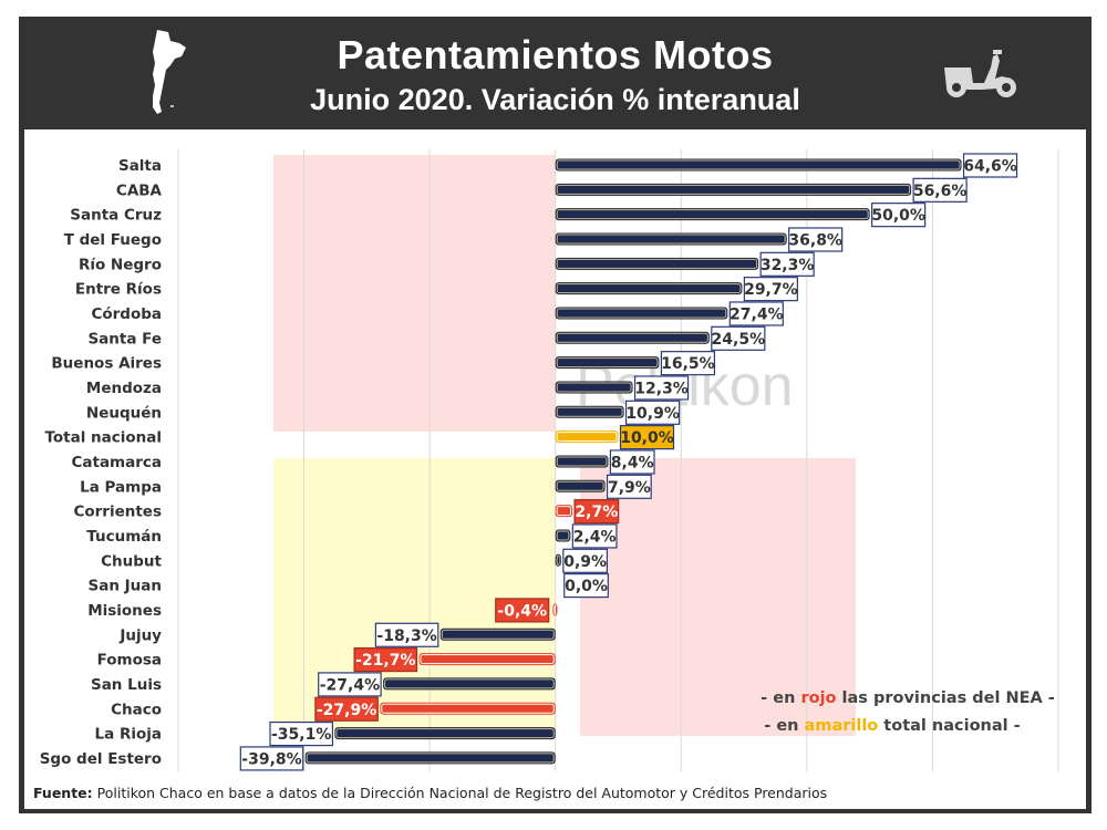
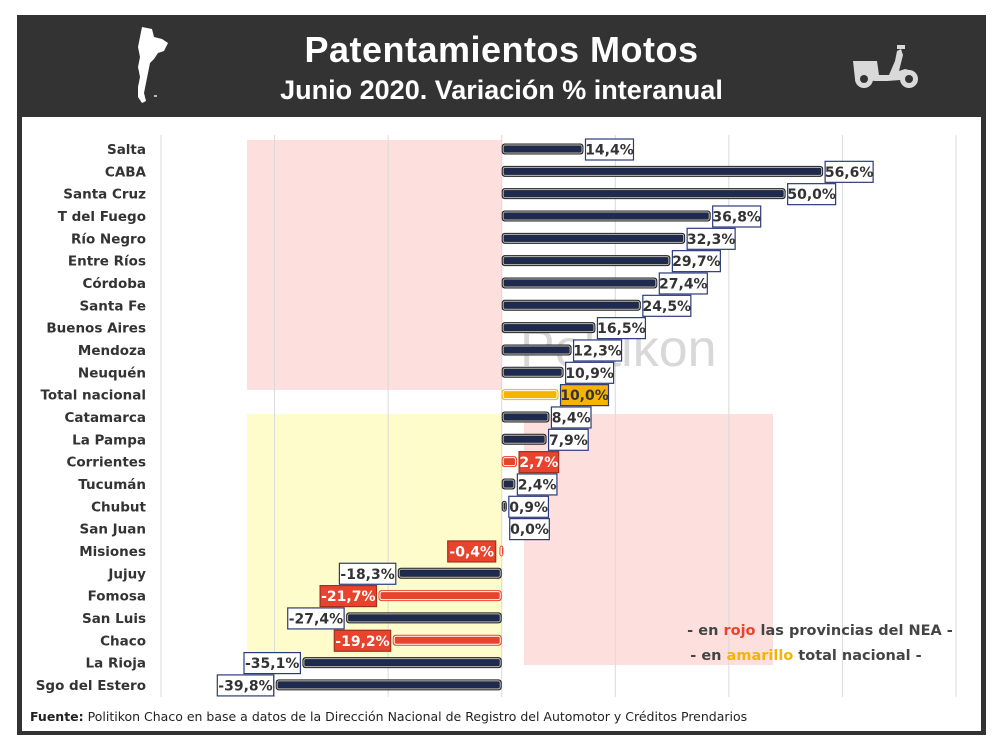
Salta: 64,6% -> 14,4%
Chaco: -27,9% -> -19,2%
